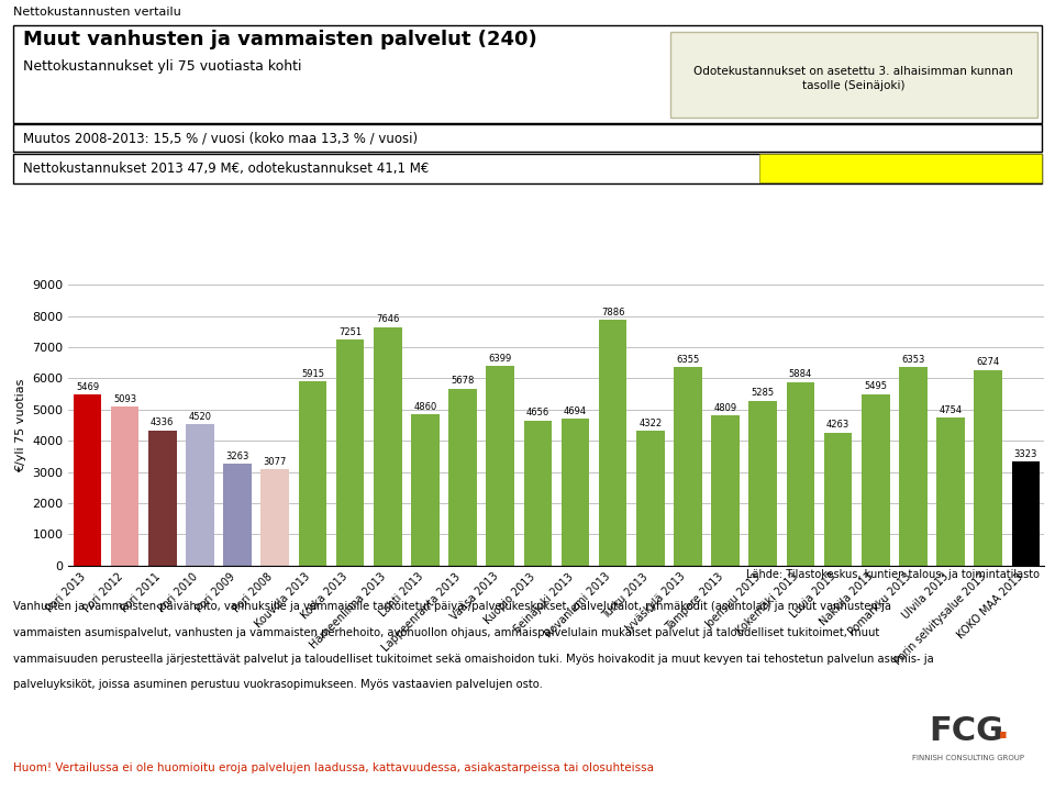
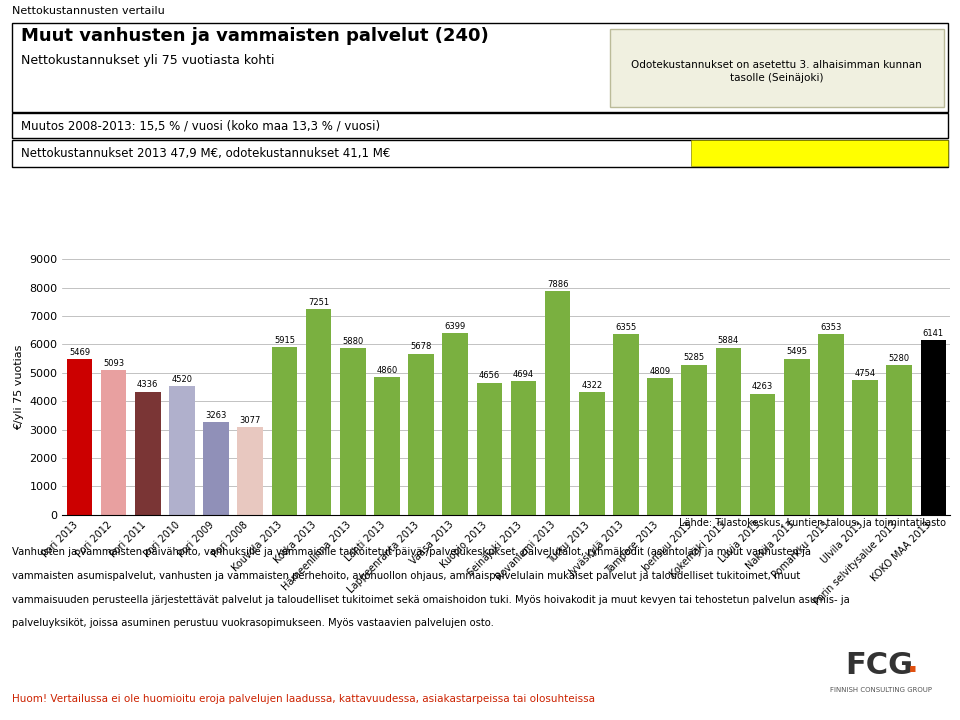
Hämeenlinna 2013: 7646 -> 5880
Porin selvitysalue 2013: 6274 -> 5280
KOKO MAA 2013: 3323 -> 6141
